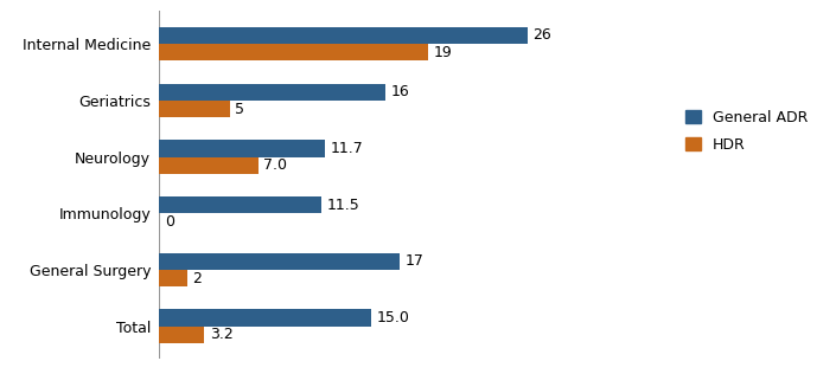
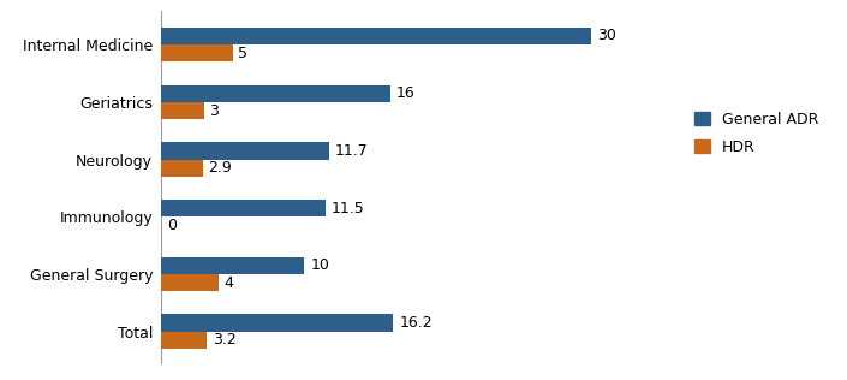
General ADR/Internal Medicine: 26 -> 30
HDR/Internal Medicine: 19 -> 5
HDR/Geriatrics: 5 -> 3
HDR/Neurology: 7.0 -> 2.9
General ADR/General Surgery: 17 -> 10
HDR/General Surgery: 2 -> 4
General ADR/Total: 15.0 -> 16.2
